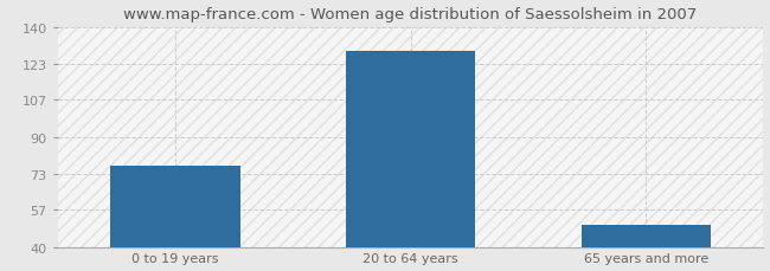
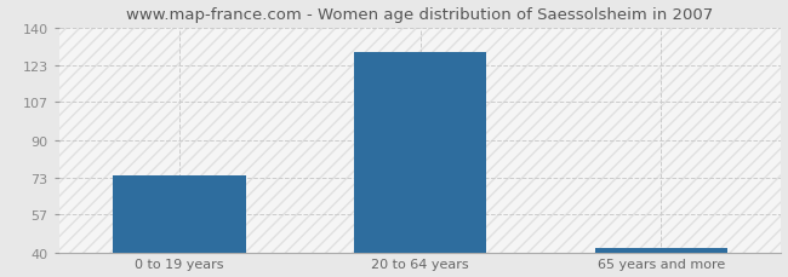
0 to 19 years: 77 -> 74
65 years and more: 50 -> 42
